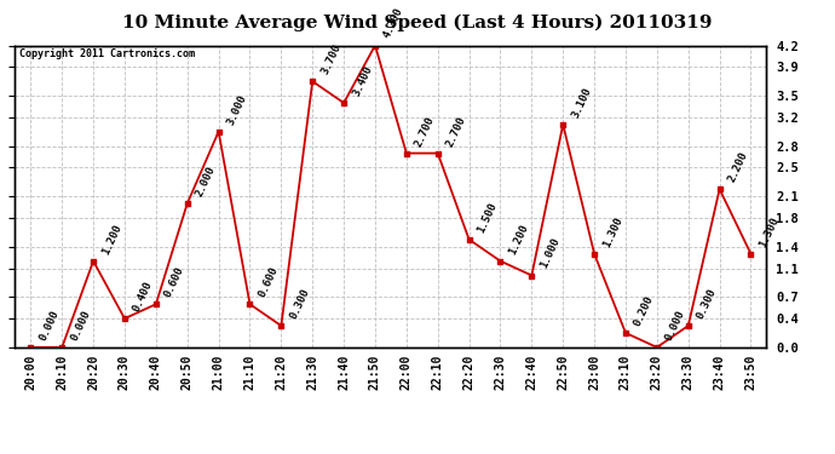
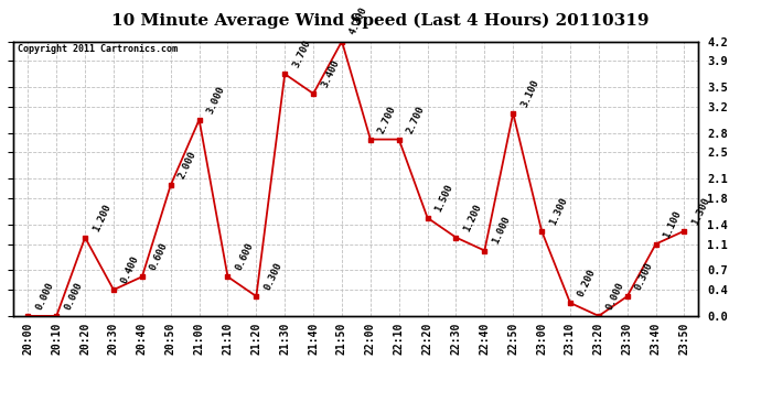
23:40: 2.200 -> 1.100
